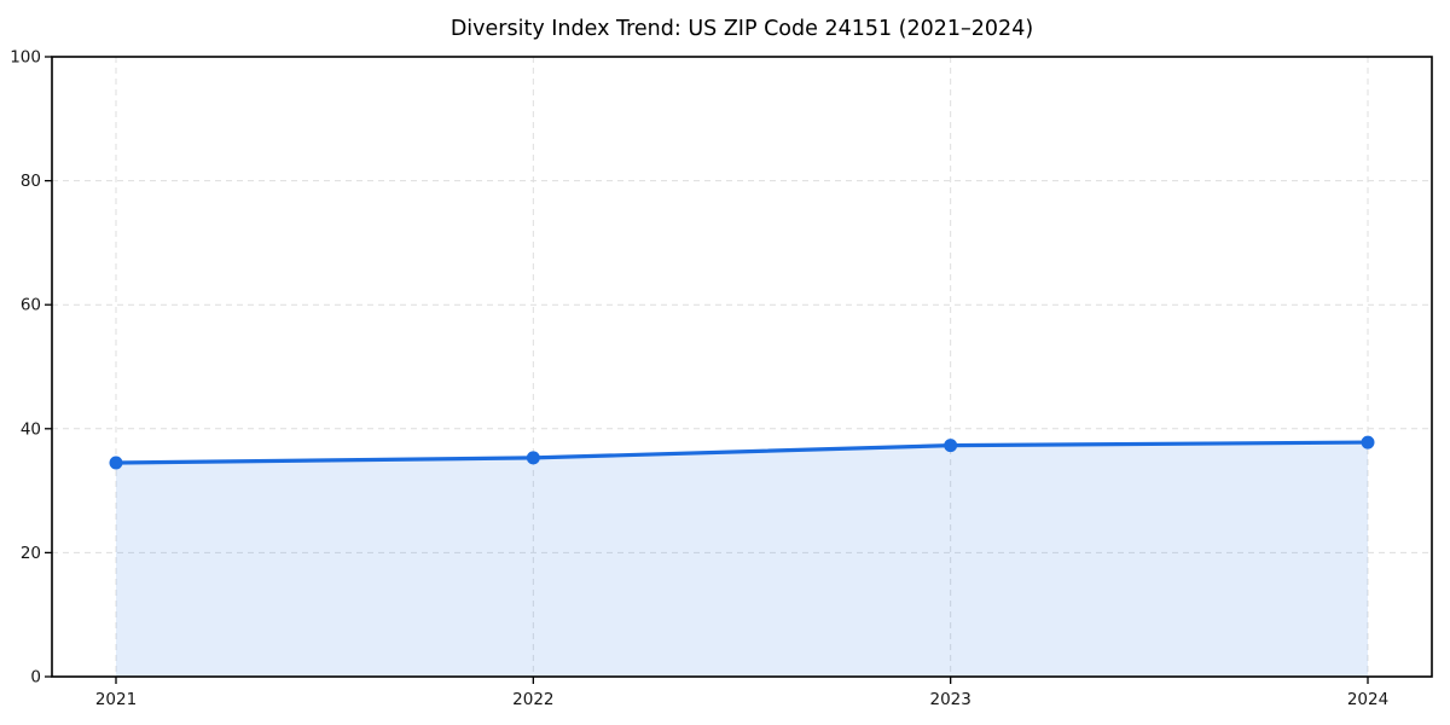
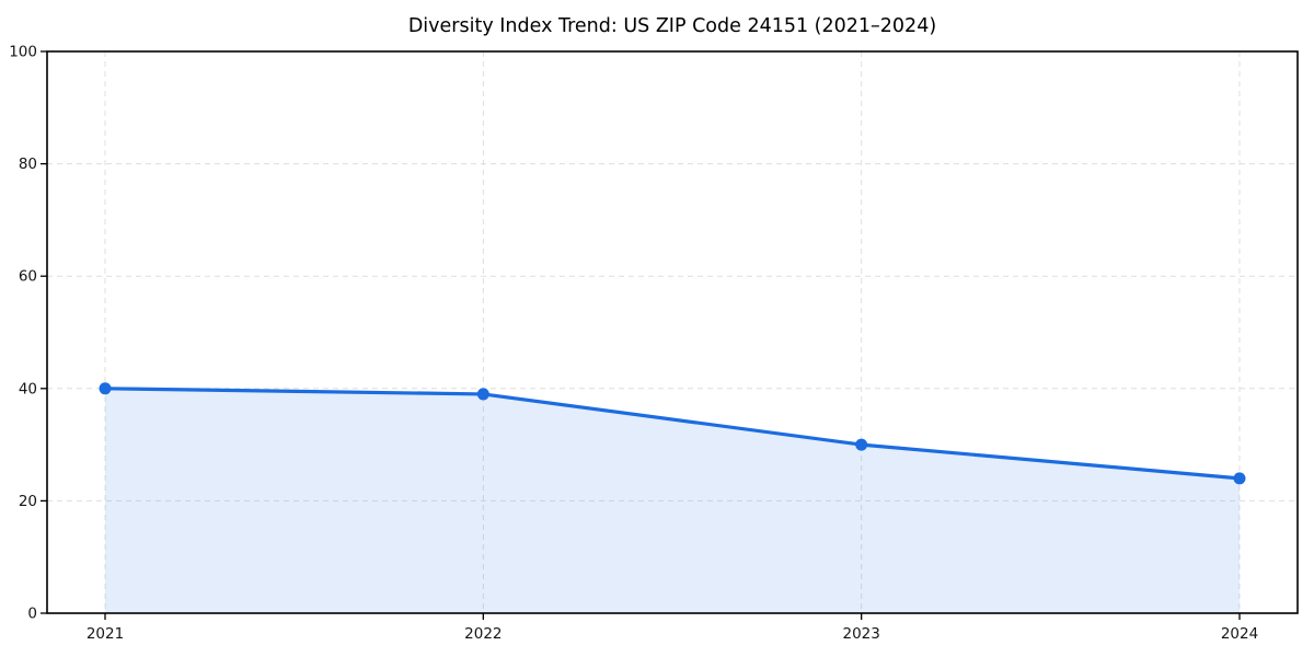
2021: 34 -> 40
2022: 35 -> 39
2023: 37 -> 30
2024: 38 -> 24
